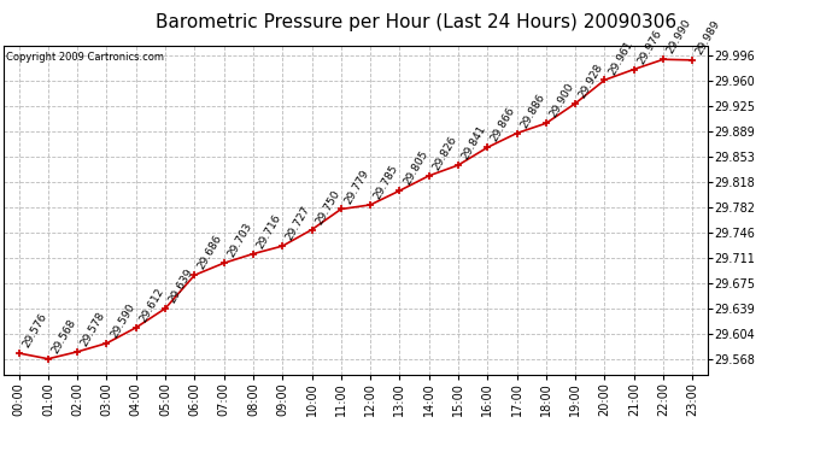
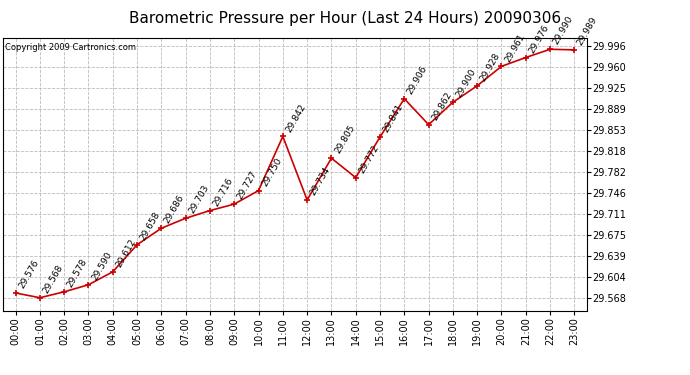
05:00: 29.639 -> 29.658
11:00: 29.779 -> 29.842
12:00: 29.785 -> 29.734
14:00: 29.826 -> 29.772
16:00: 29.866 -> 29.906
17:00: 29.886 -> 29.862
